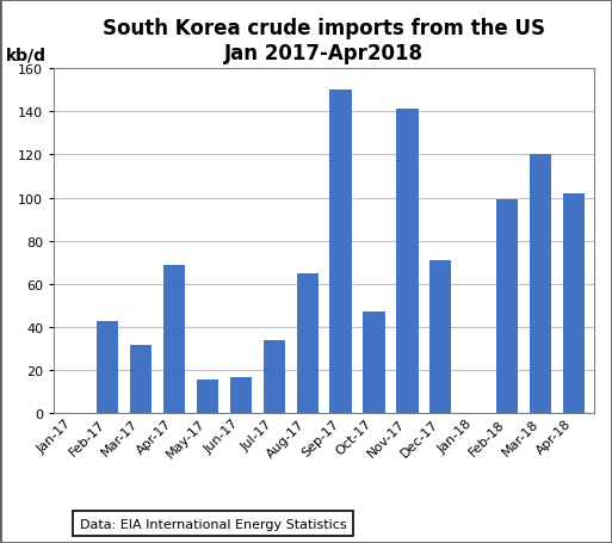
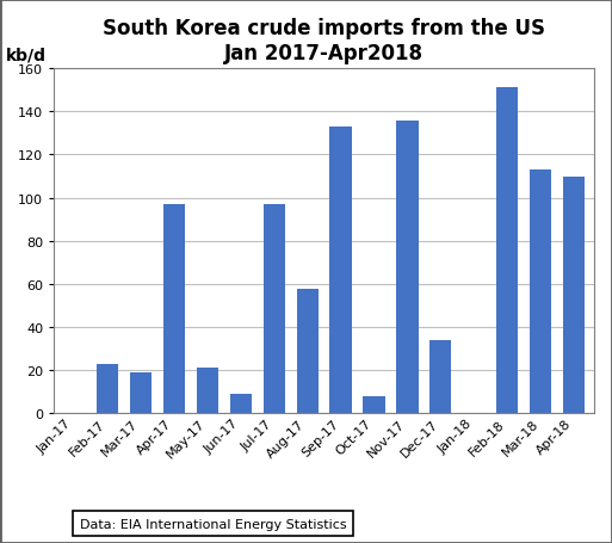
Feb-17: 43 -> 23
Mar-17: 32 -> 19
Apr-17: 69 -> 97
May-17: 16 -> 21
Jun-17: 17 -> 9
Jul-17: 34 -> 97
Aug-17: 65 -> 58
Sep-17: 150 -> 133
Oct-17: 47 -> 8
Nov-17: 141 -> 136
Dec-17: 71 -> 34
Feb-18: 99 -> 151
Mar-18: 120 -> 113
Apr-18: 102 -> 110
